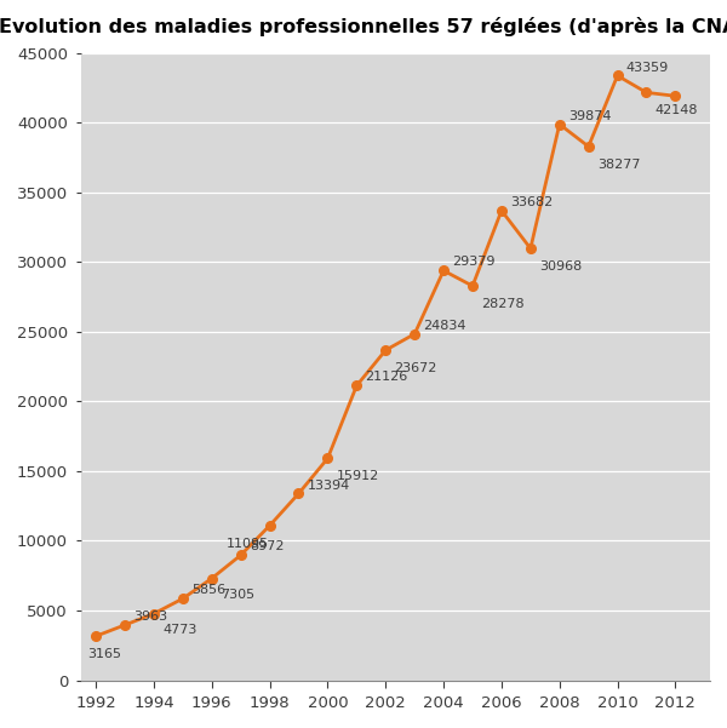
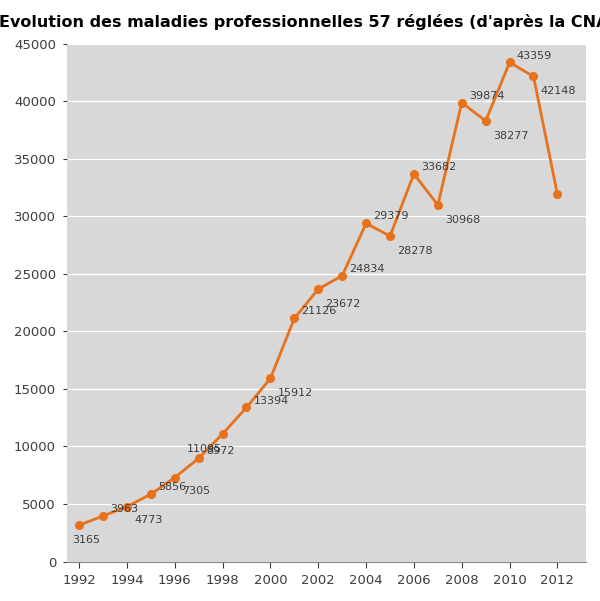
2012: 41900 -> 31900
